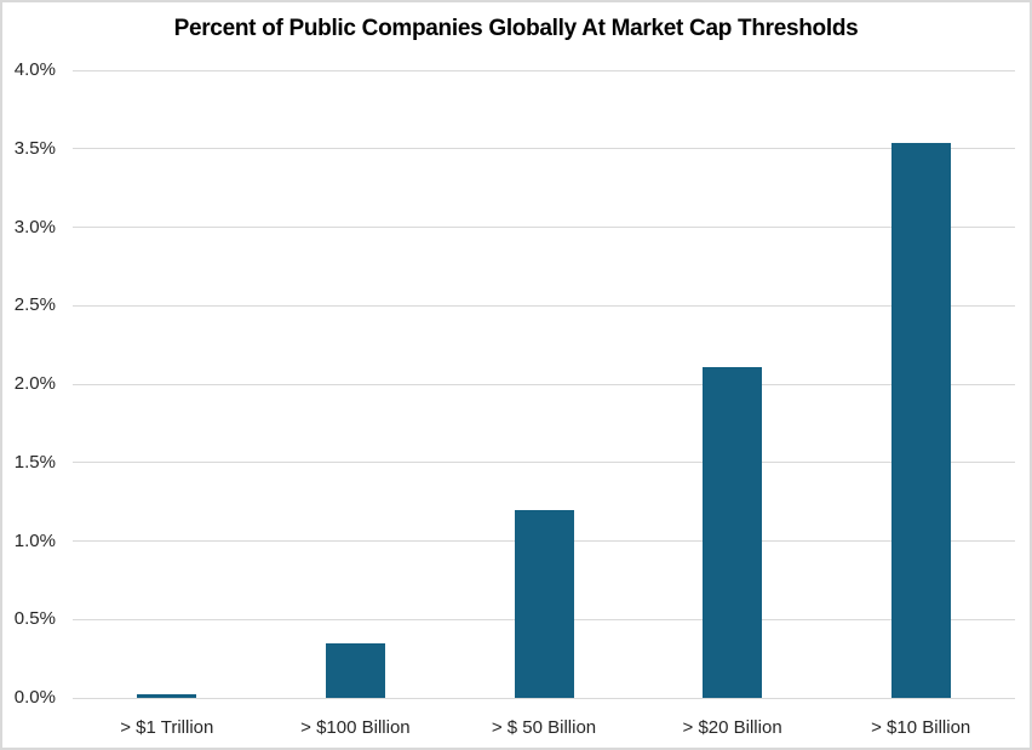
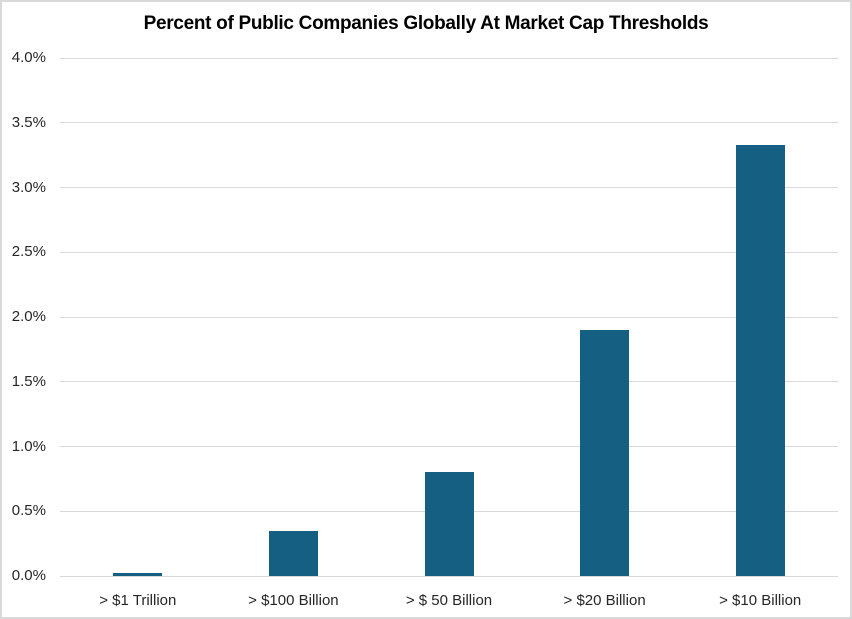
> $ 50 Billion: 1.20% -> 0.80%
> $20 Billion: 2.11% -> 1.90%
> $10 Billion: 3.54% -> 3.33%
